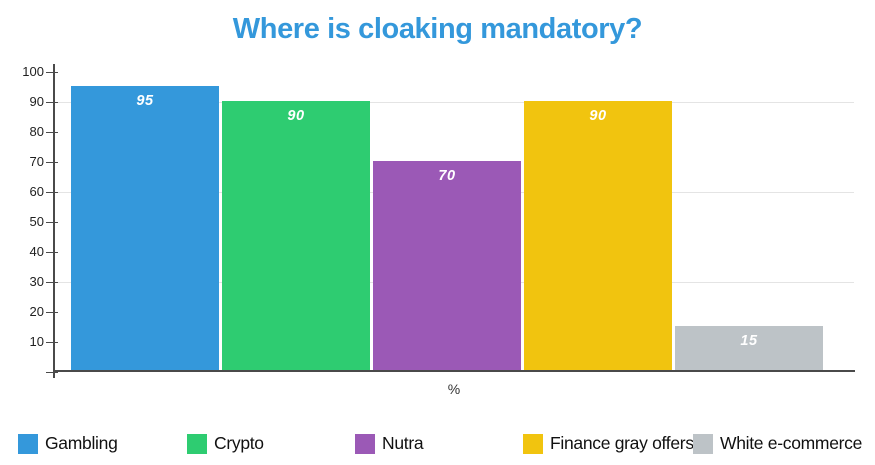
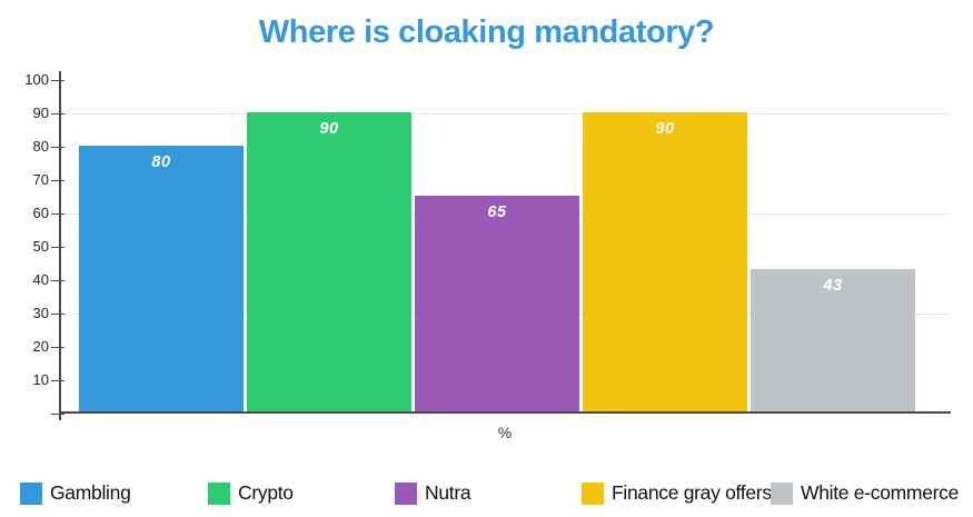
Gambling: 95 -> 80
Nutra: 70 -> 65
White e-commerce: 15 -> 43
